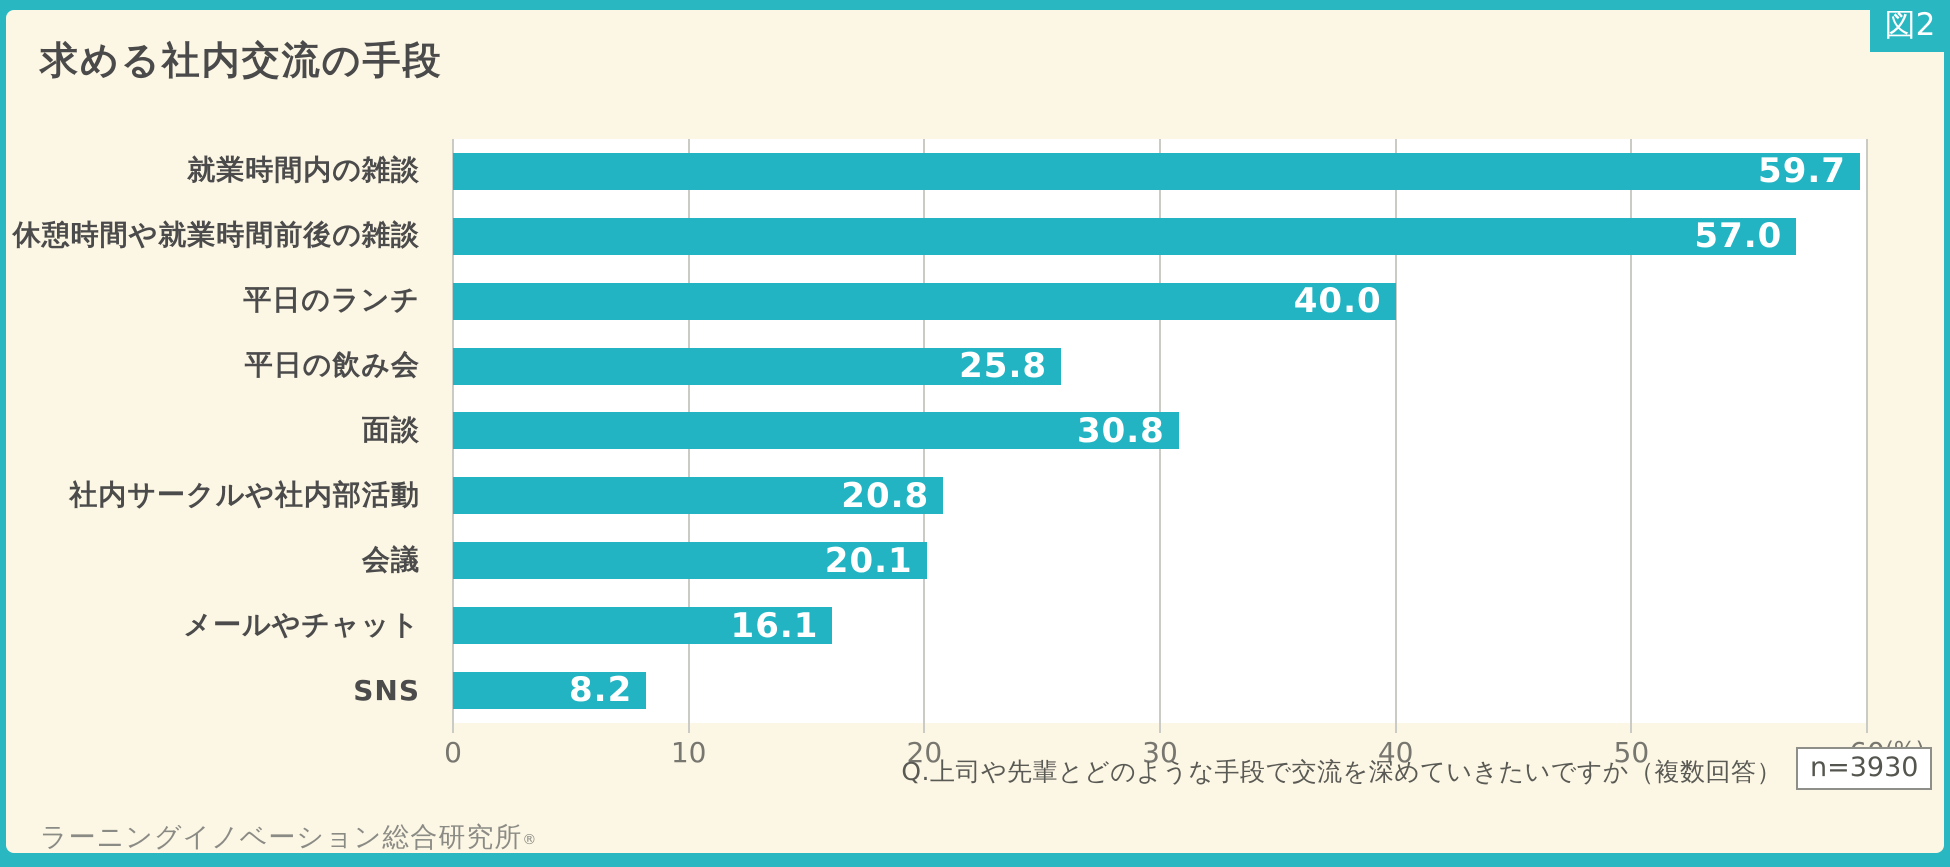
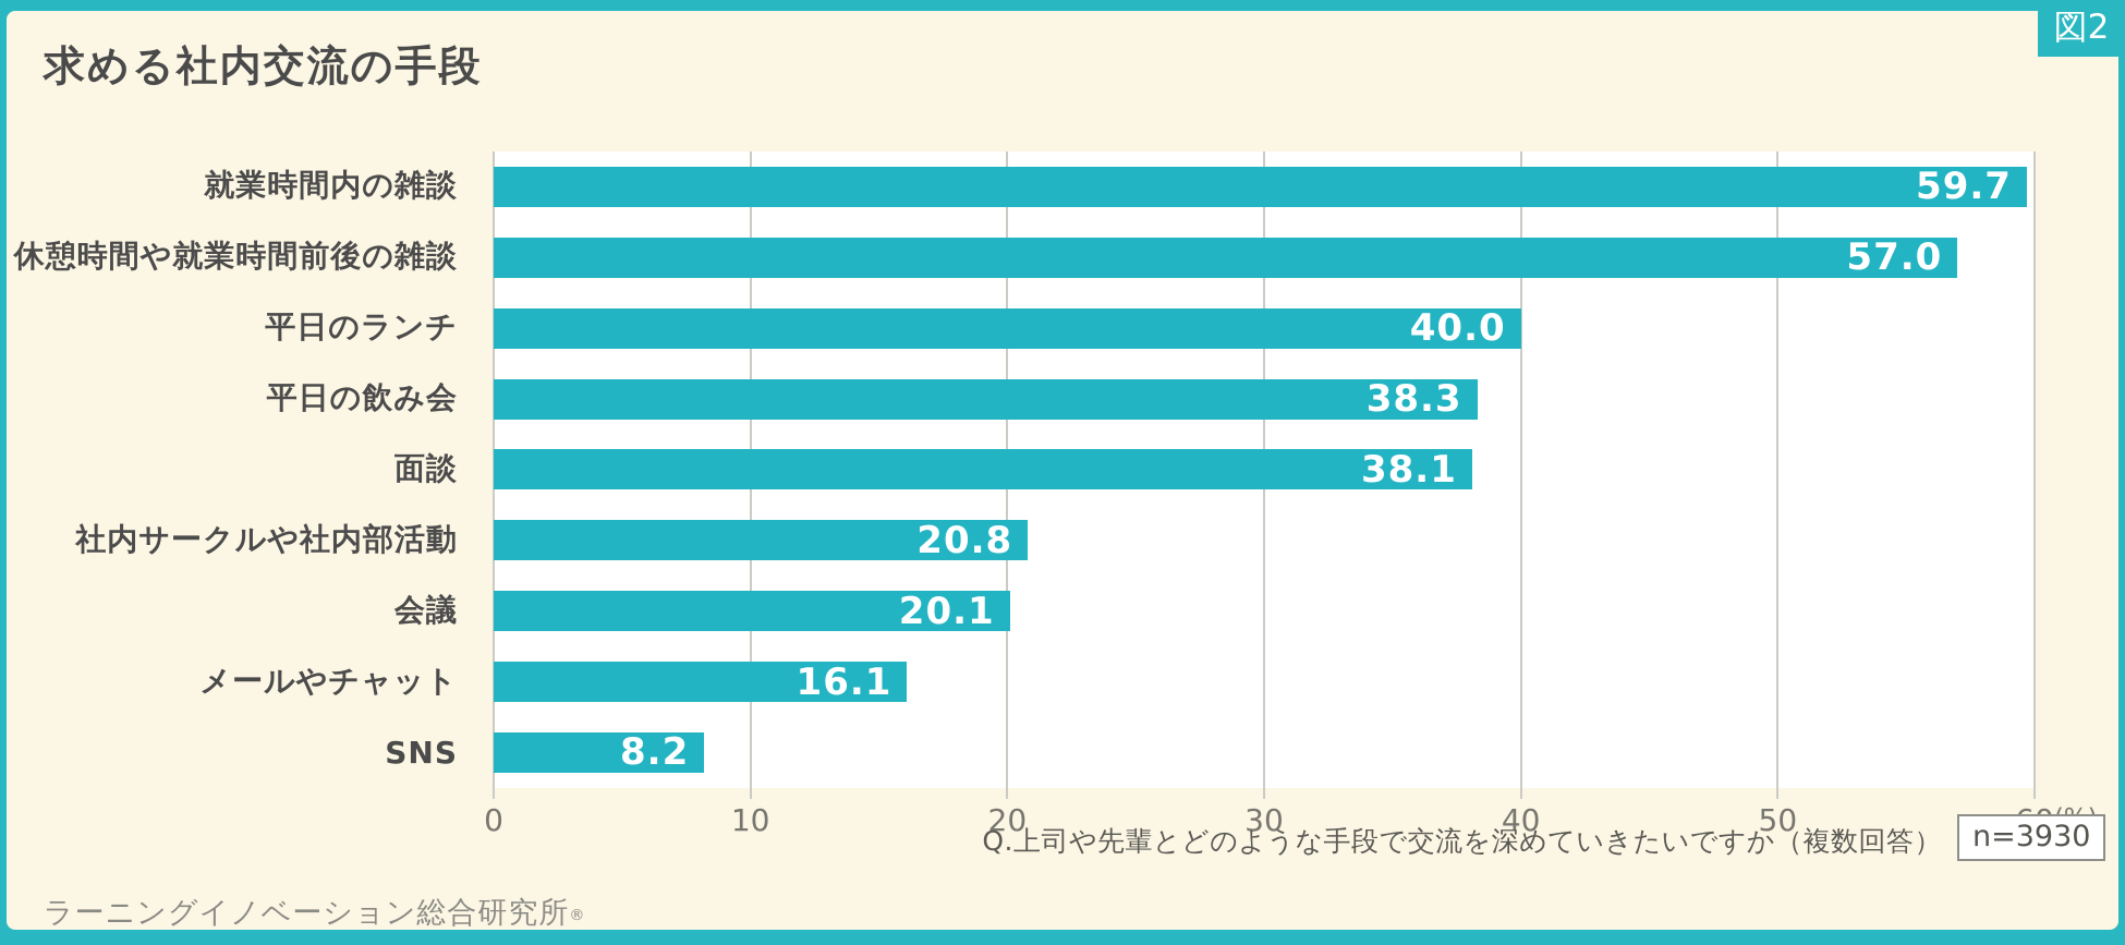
平日の飲み会: 25.8 -> 38.3
面談: 30.8 -> 38.1
